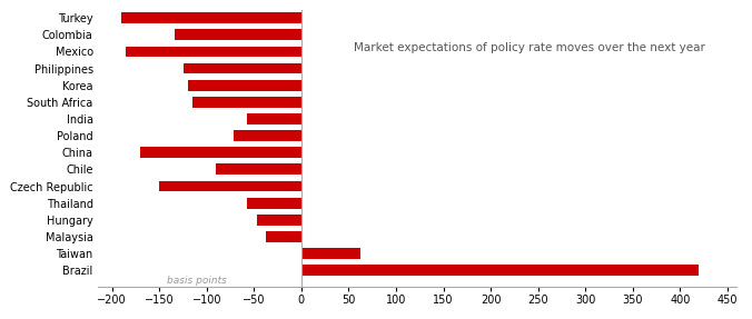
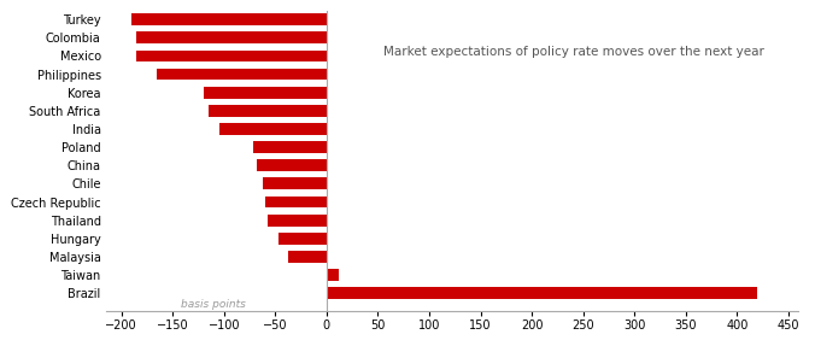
Colombia: -134 -> -185
Philippines: -124 -> -165
India: -58 -> -105
China: -170 -> -68
Chile: -90 -> -62
Czech Republic: -150 -> -60
Taiwan: 62 -> 12
